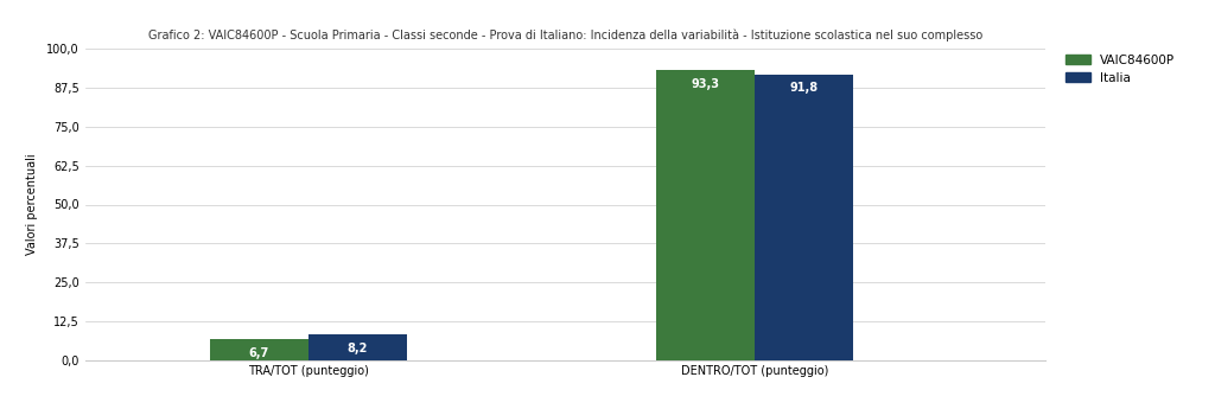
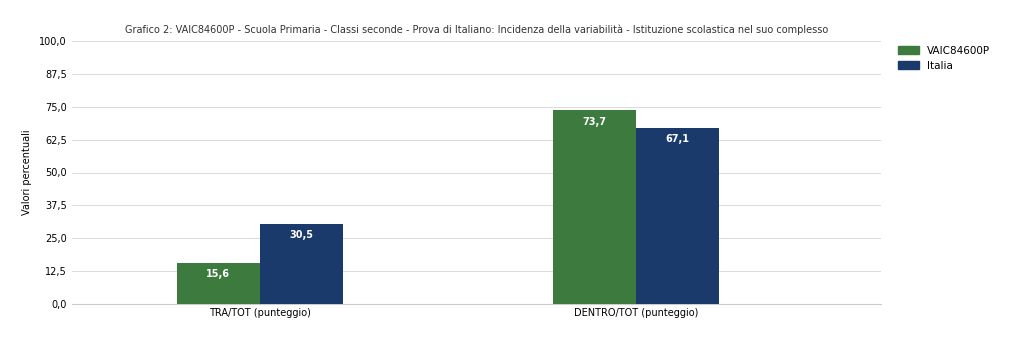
VAIC84600P/TRA/TOT (punteggio): 6,7 -> 15,6
Italia/TRA/TOT (punteggio): 8,2 -> 30,5
VAIC84600P/DENTRO/TOT (punteggio): 93,3 -> 73,7
Italia/DENTRO/TOT (punteggio): 91,8 -> 67,1
